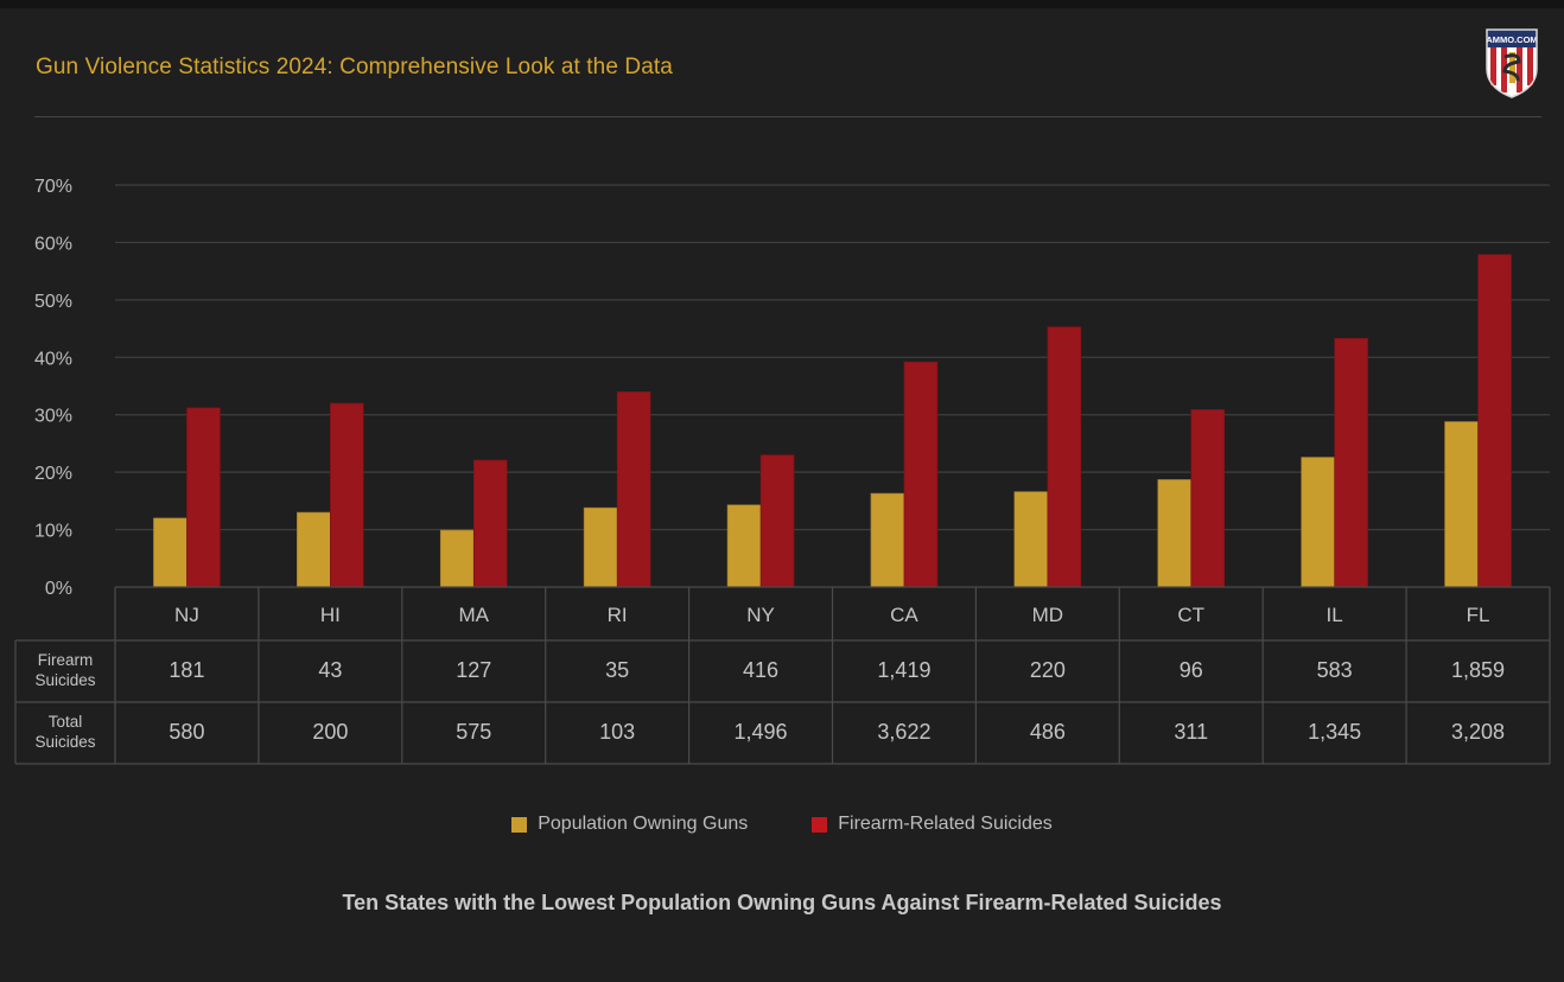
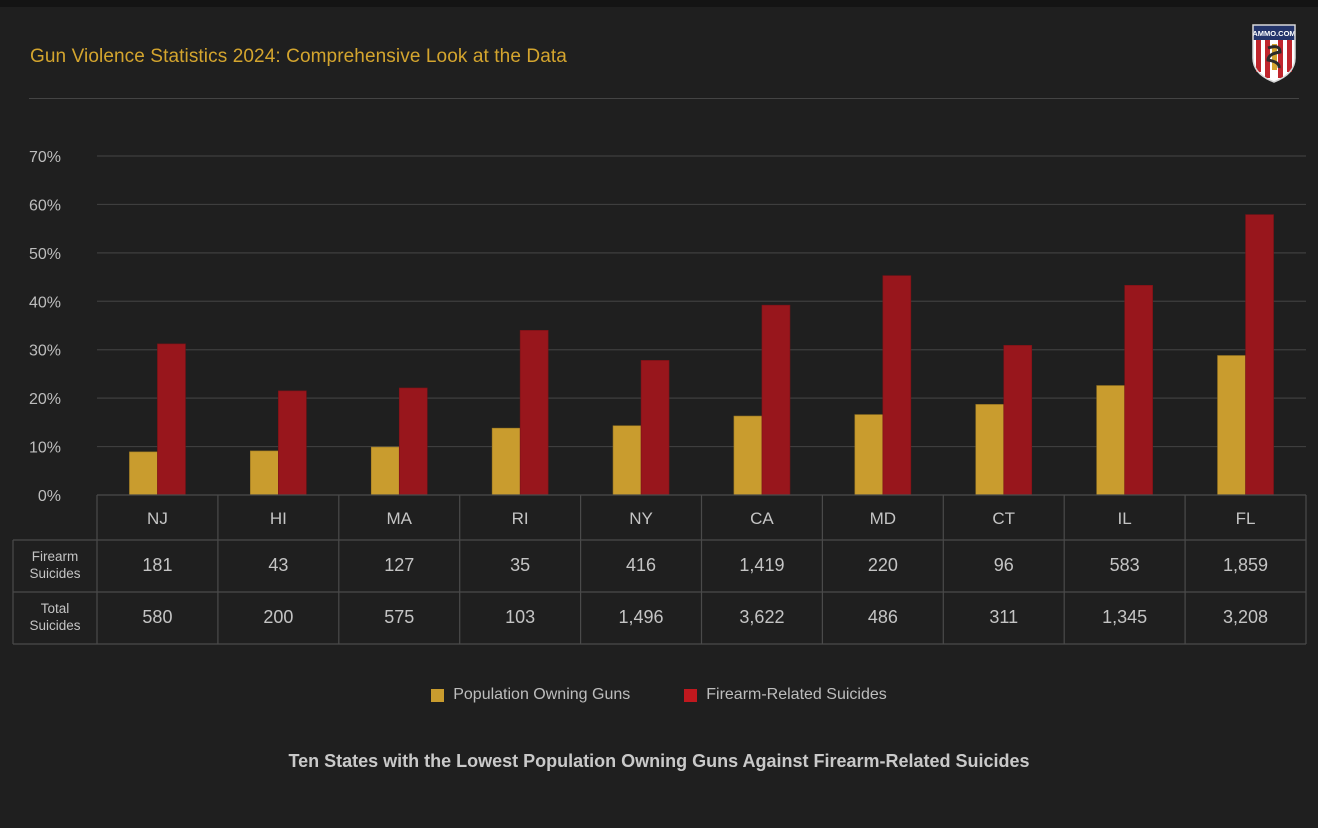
Population Owning Guns/NJ: 12% -> 9%
Population Owning Guns/HI: 13% -> 9%
Firearm-Related Suicides/HI: 32% -> 22%
Firearm-Related Suicides/NY: 23% -> 28%
